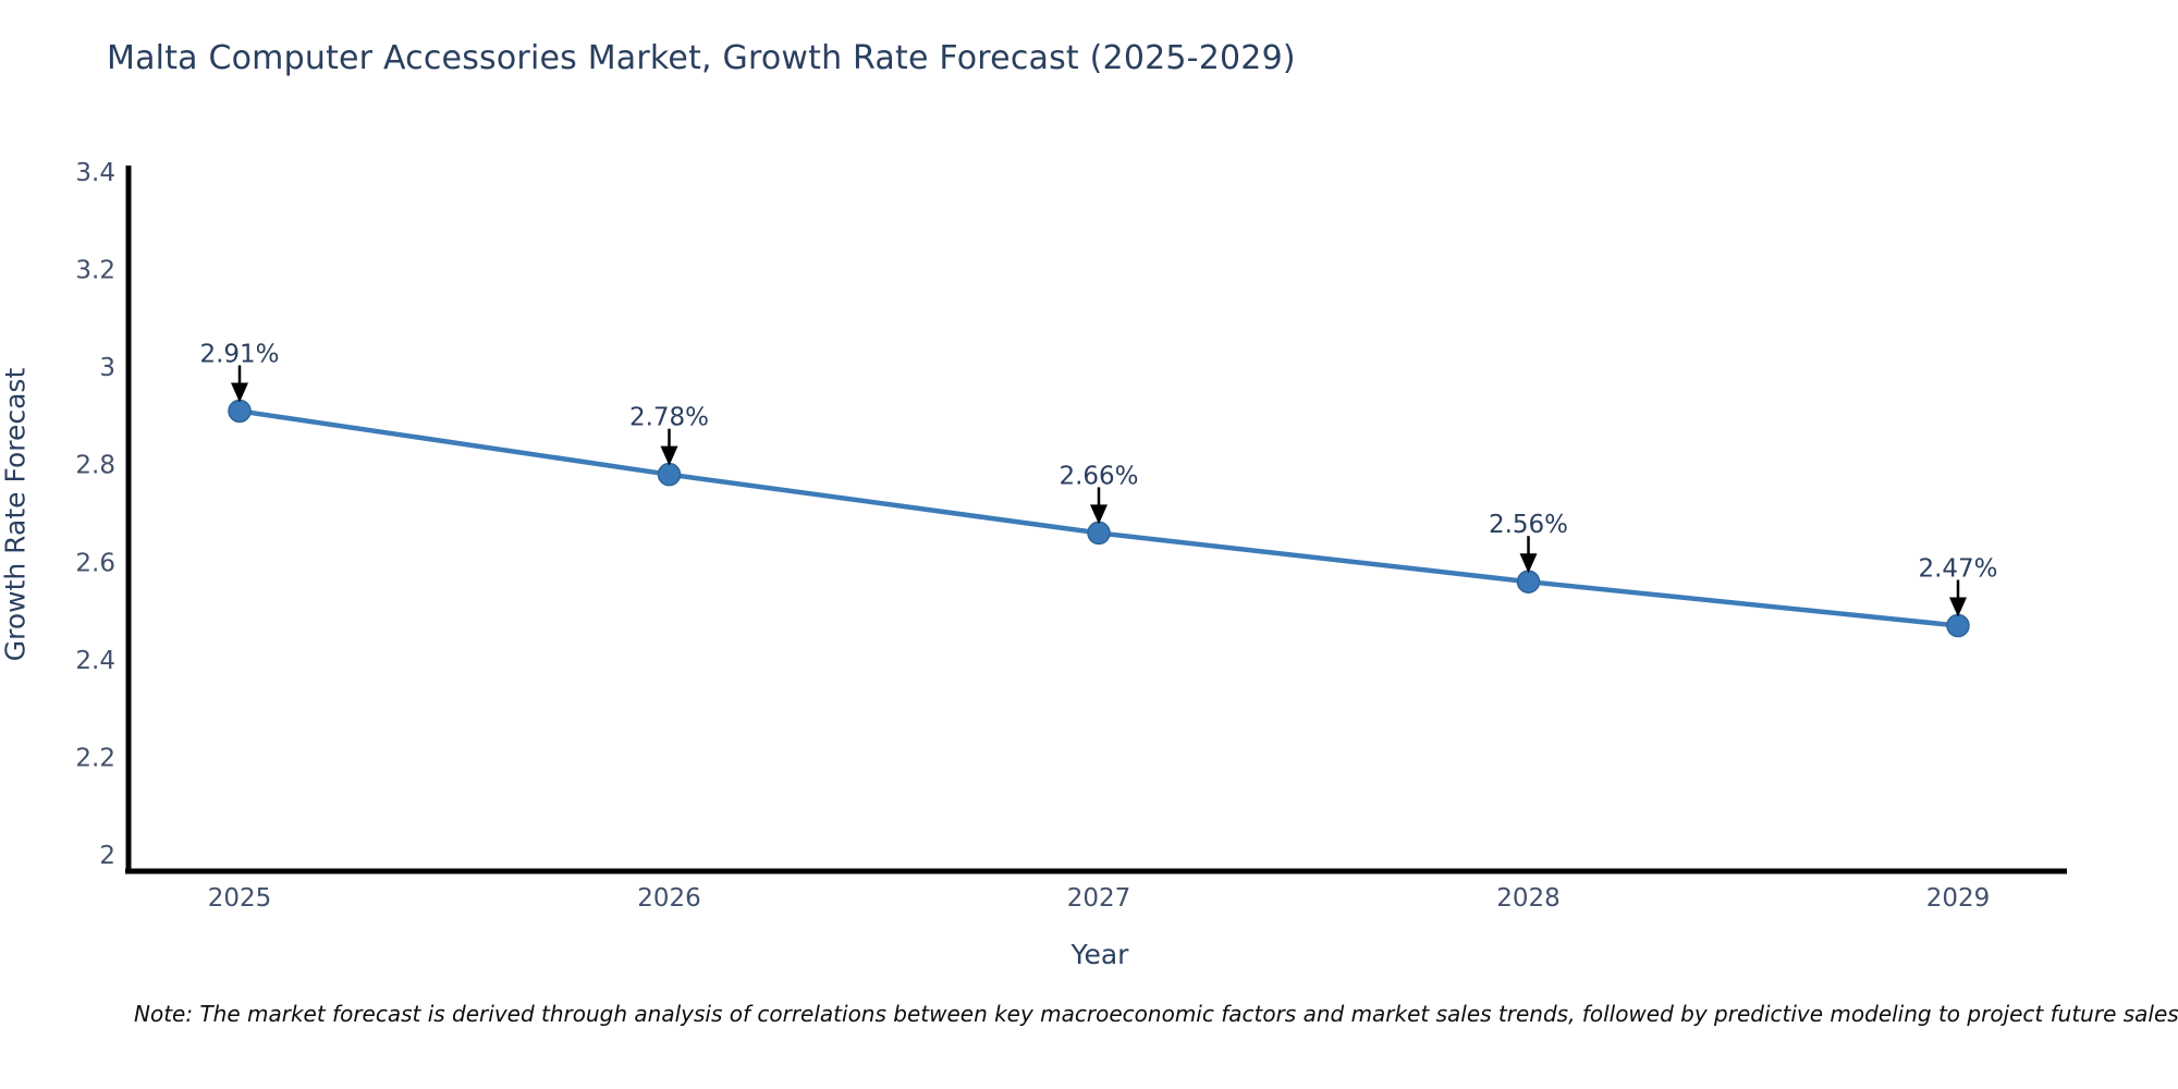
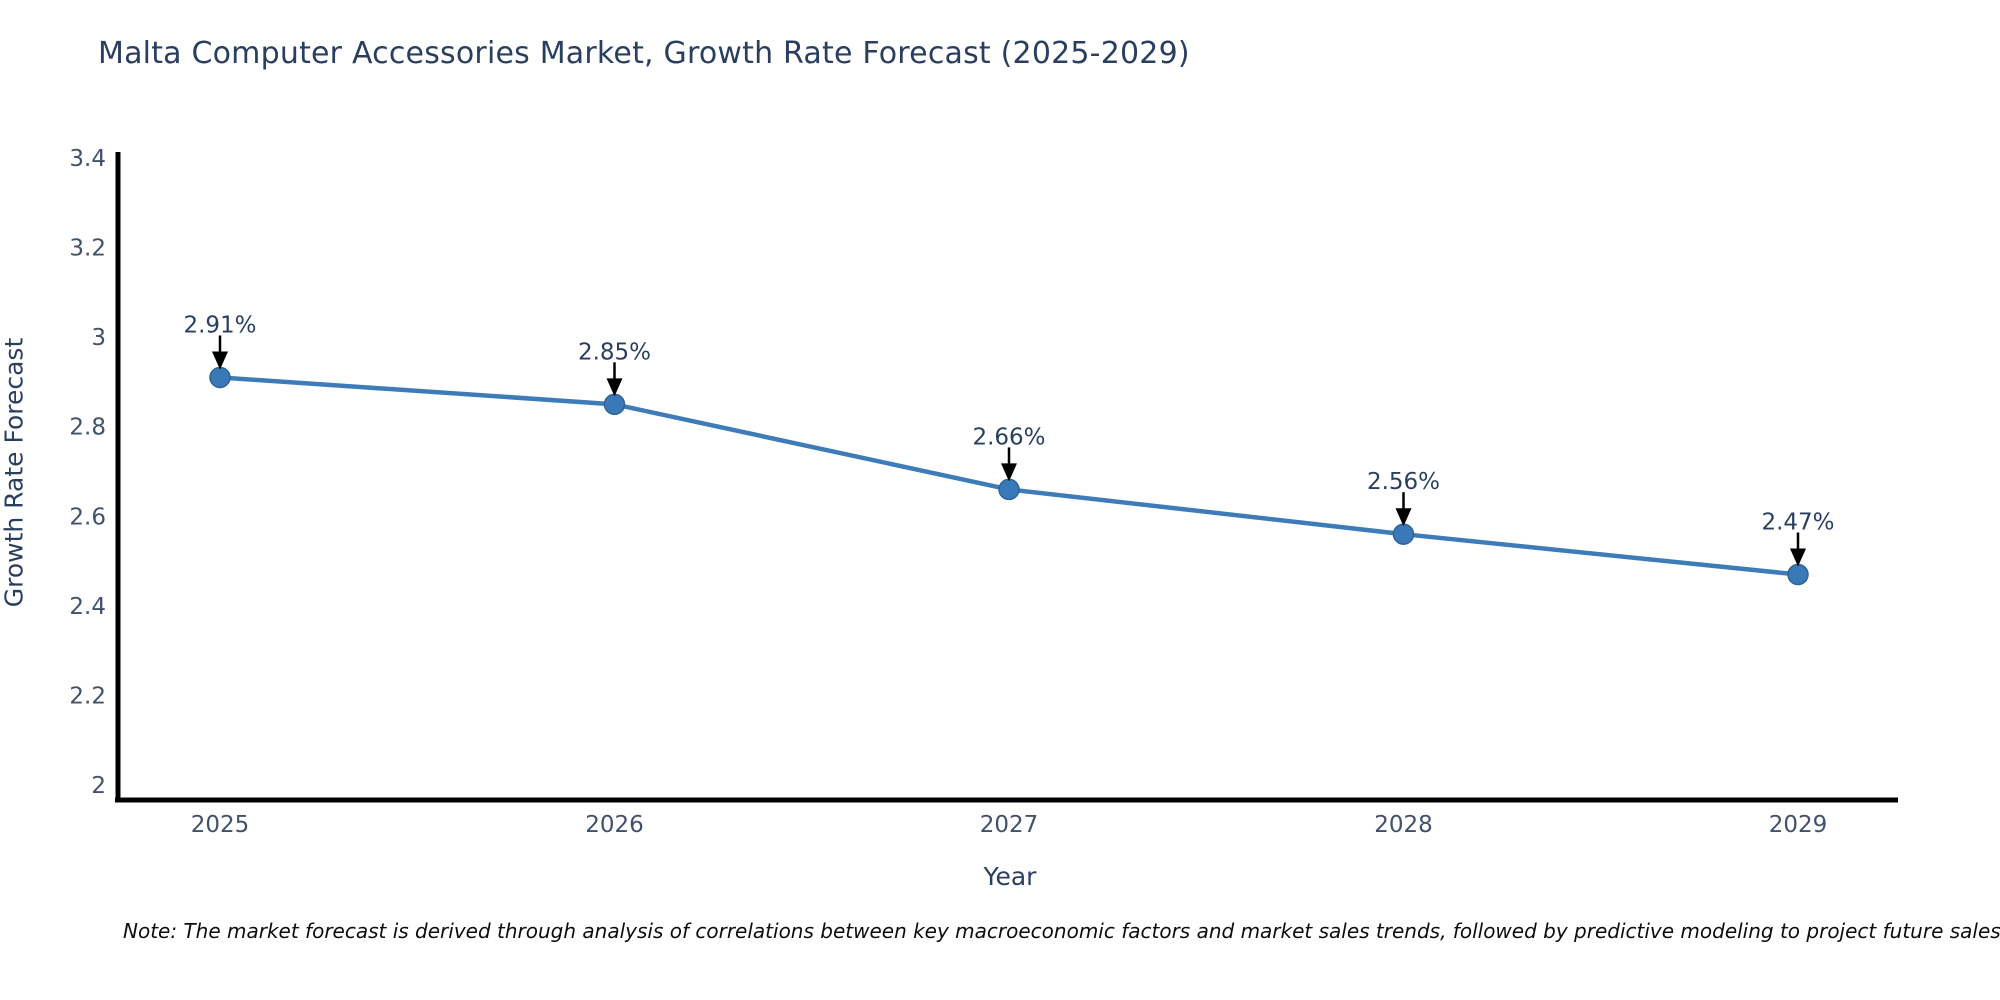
2026: 2.78% -> 2.85%
